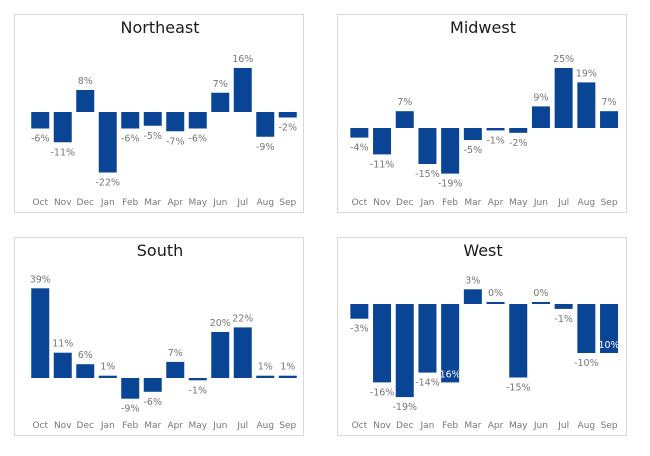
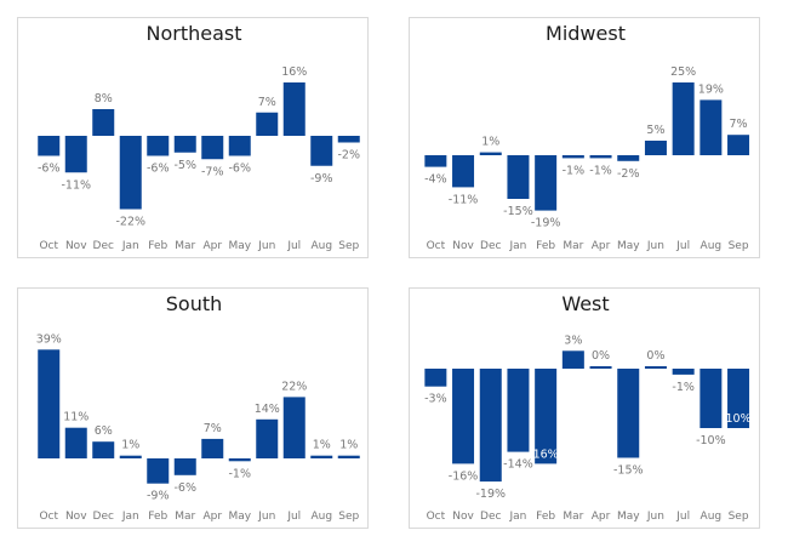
Midwest/Dec: 7% -> 1%
Midwest/Mar: -5% -> -1%
Midwest/Jun: 9% -> 5%
South/Jun: 20% -> 14%
